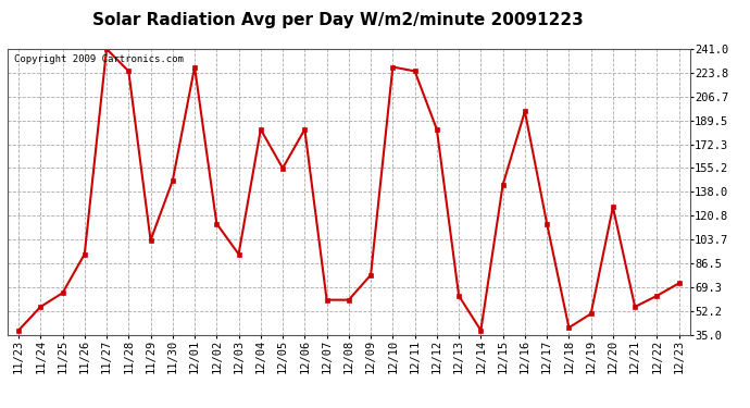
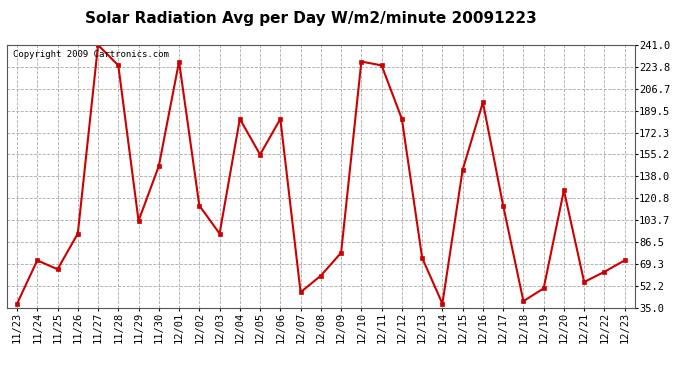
11/24: 55 -> 72
12/07: 60 -> 47
12/13: 63 -> 74
